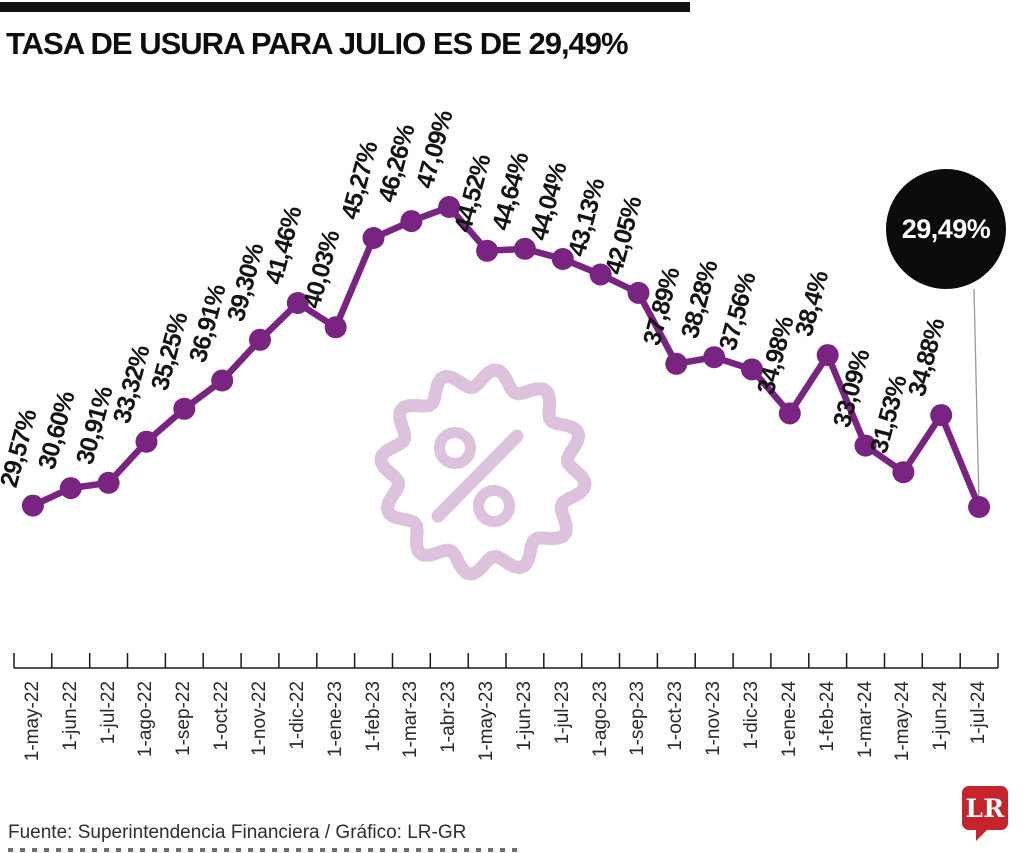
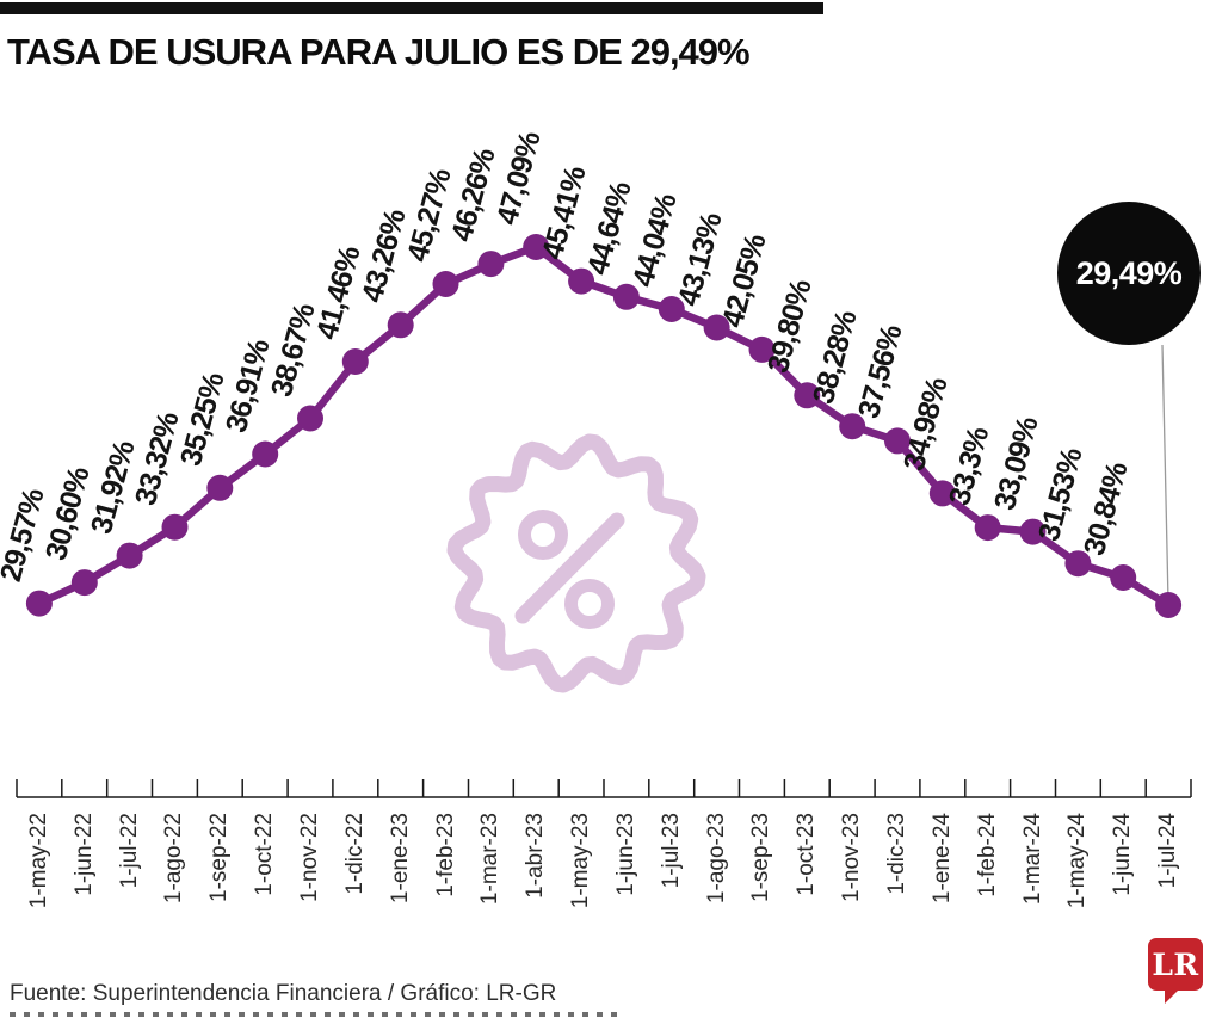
1-jul-22: 30,91% -> 31,92%
1-nov-22: 39,30% -> 38,67%
1-ene-23: 40,03% -> 43,26%
1-may-23: 44,52% -> 45,41%
1-oct-23: 37,89% -> 39,80%
1-feb-24: 38,4% -> 33,3%
1-jun-24: 34,88% -> 30,84%
